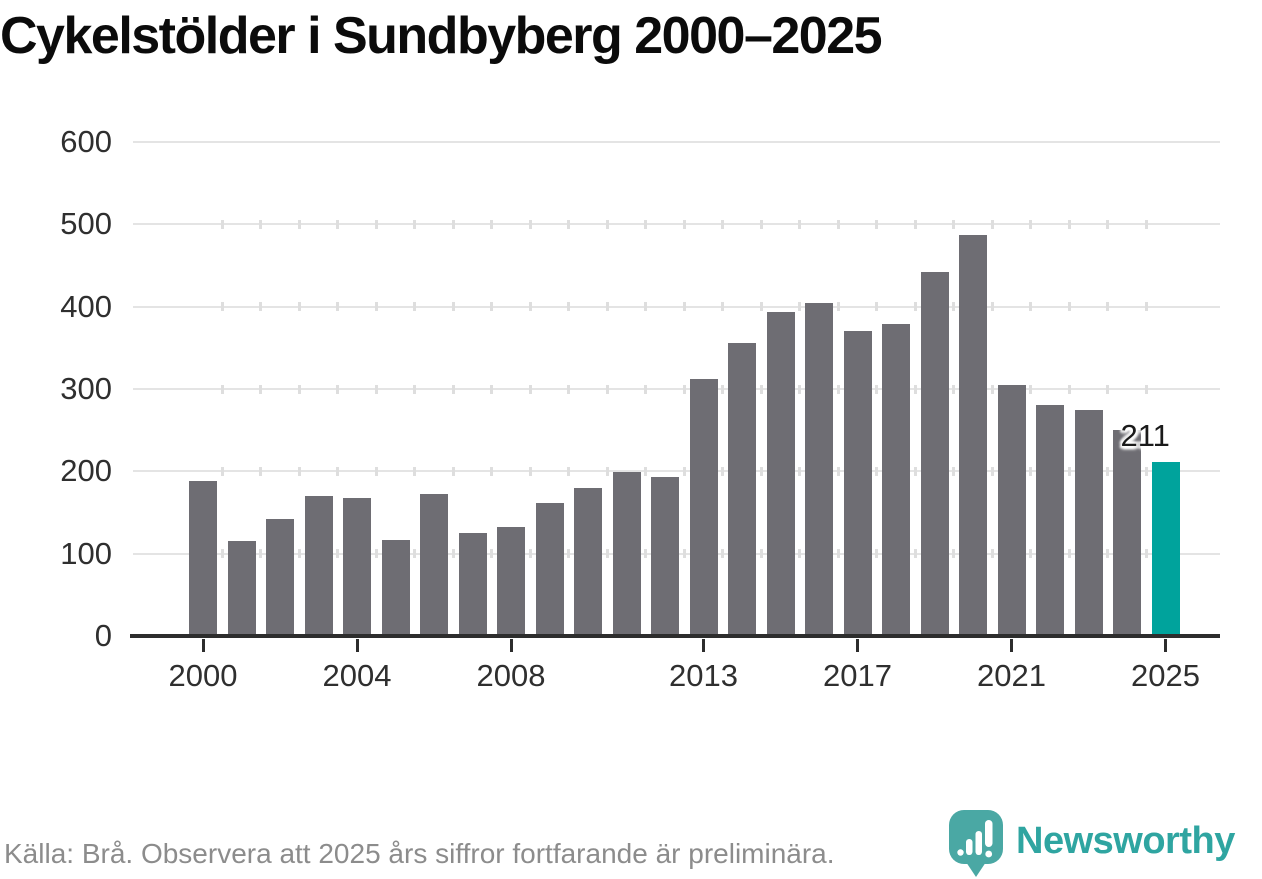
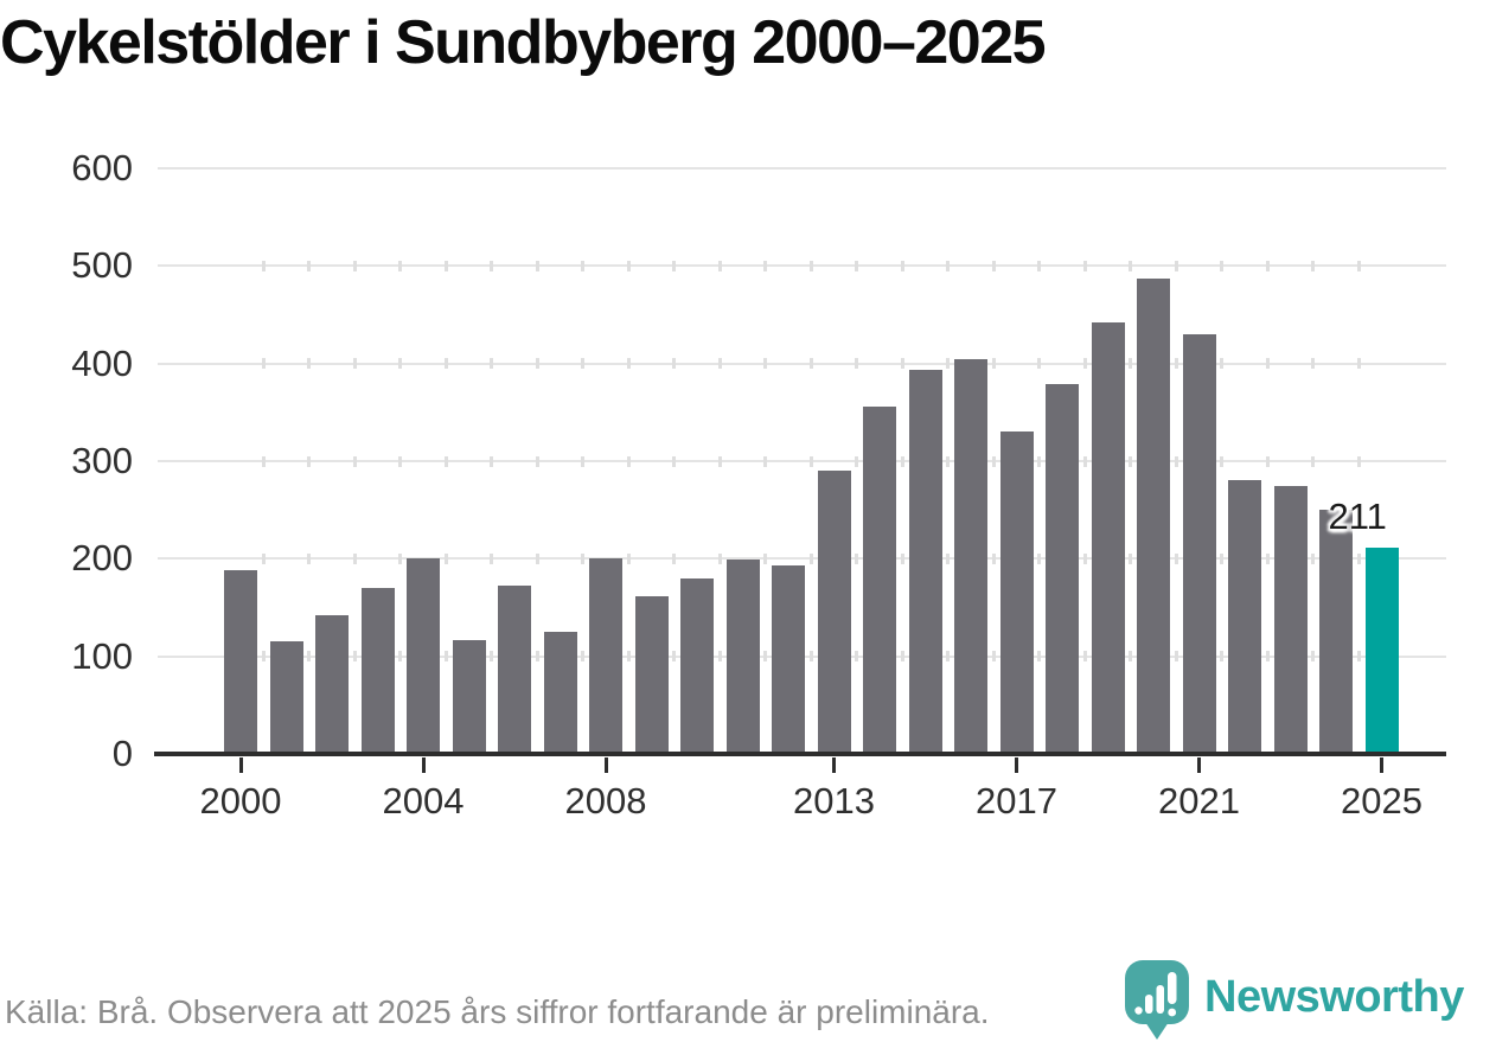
2004: 170 -> 200
2008: 130 -> 200
2013: 310 -> 290
2017: 370 -> 330
2021: 300 -> 430
